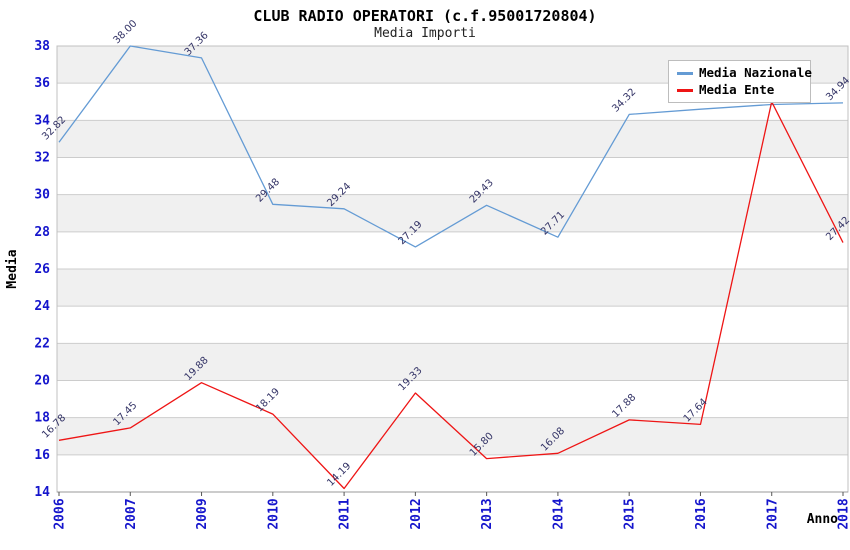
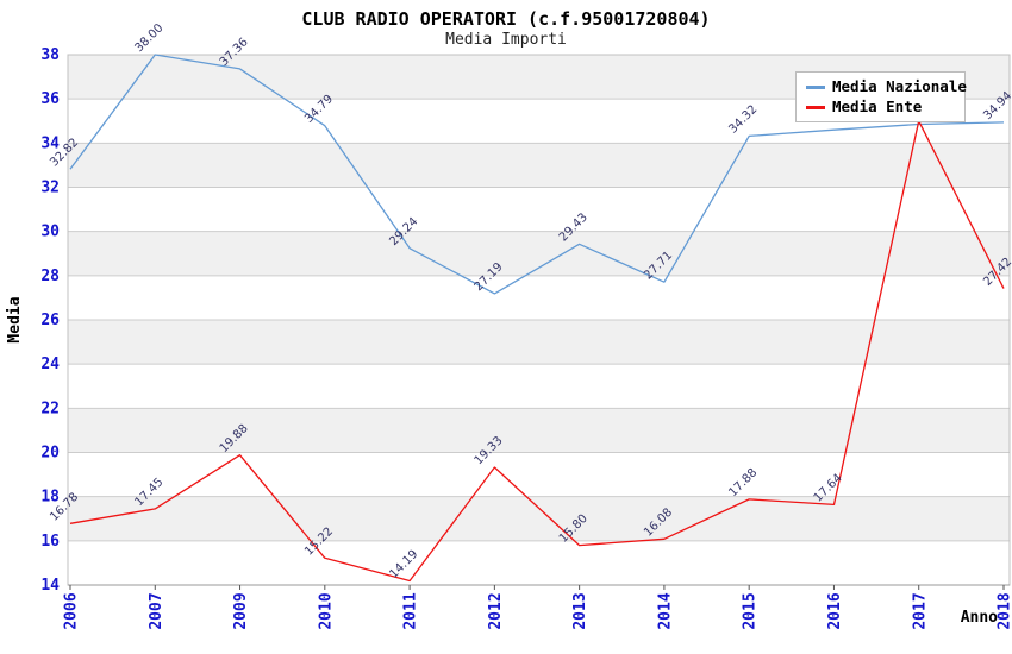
Media Nazionale/2010: 29.48 -> 34.79
Media Ente/2010: 18.19 -> 15.22
